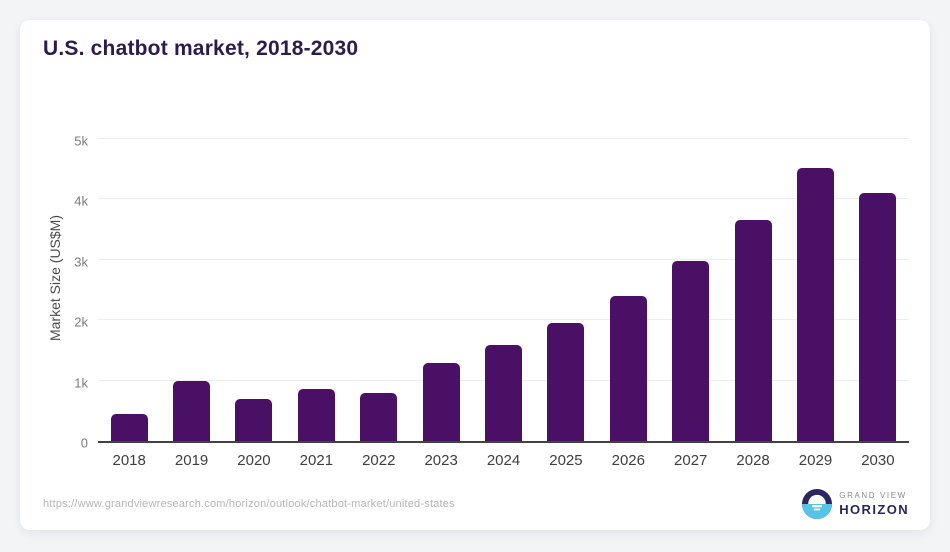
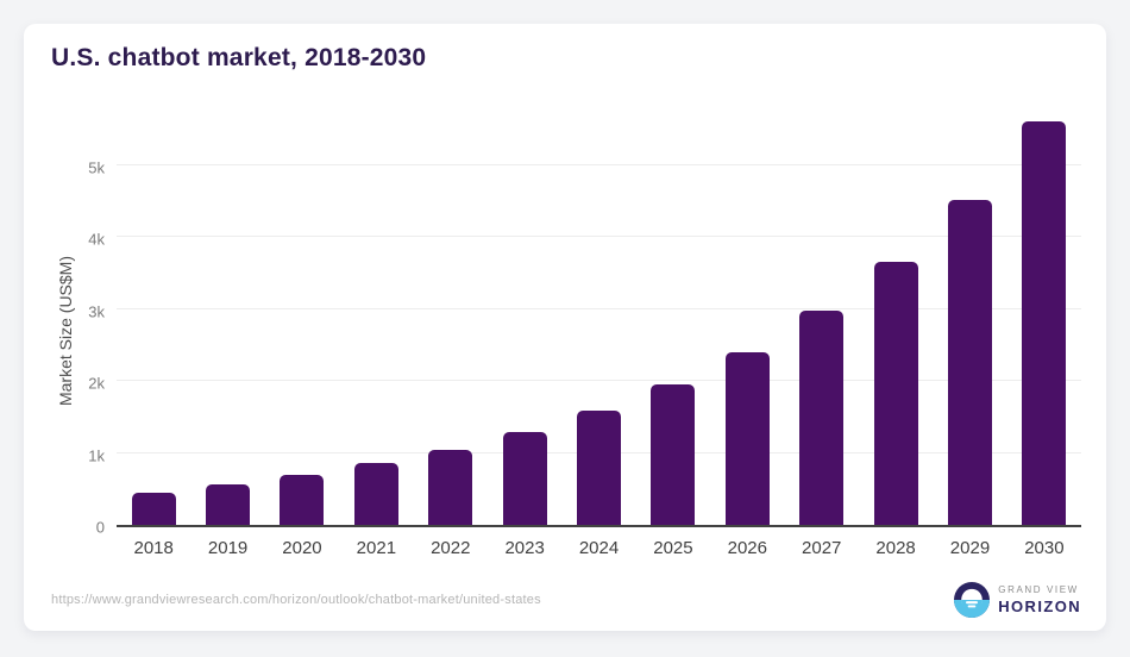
2019: 1.0k -> 0.6k
2022: 0.8k -> 1.0k
2030: 4.1k -> 5.6k
